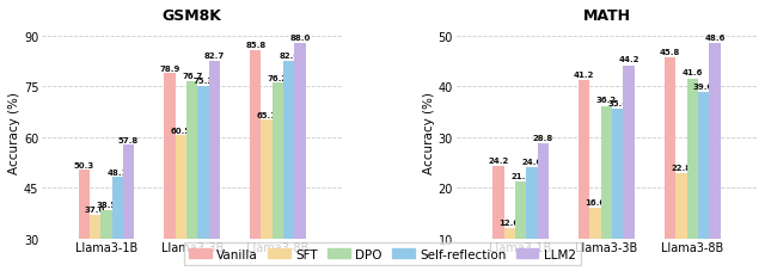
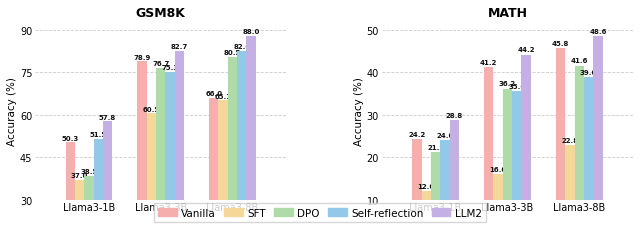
GSM8K/Self-reflection/Llama3-1B: 48.1 -> 51.5
GSM8K/Vanilla/Llama3-8B: 85.8 -> 66.0
GSM8K/DPO/Llama3-8B: 76.2 -> 80.5
